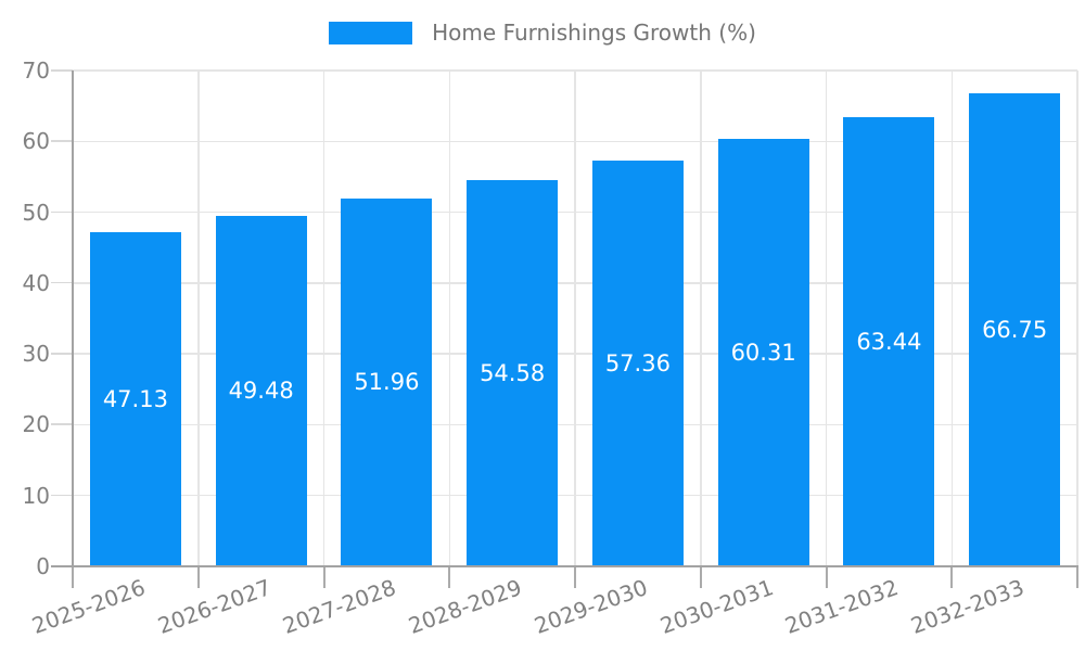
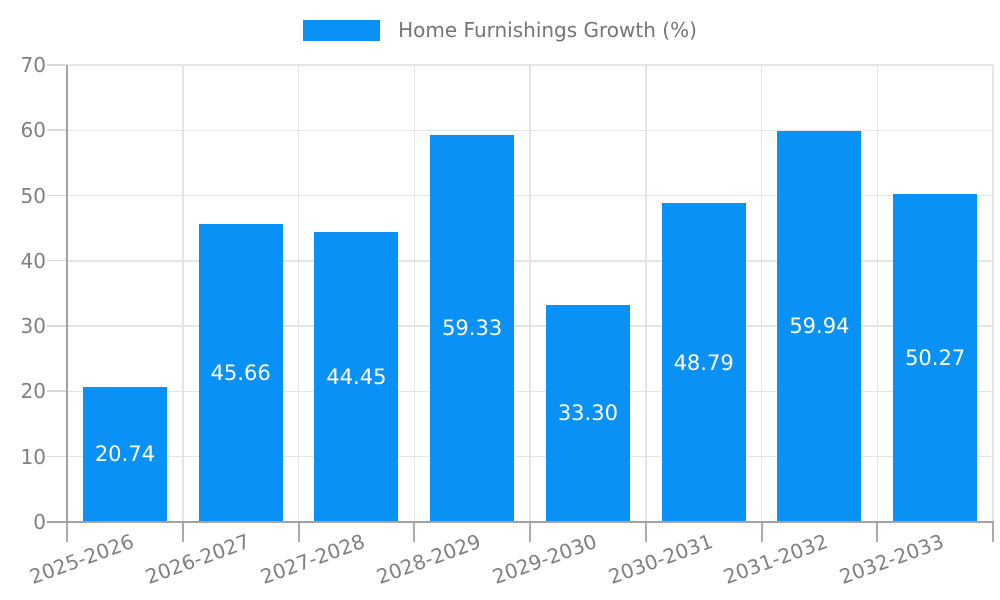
2025-2026: 47.13 -> 20.74
2026-2027: 49.48 -> 45.66
2027-2028: 51.96 -> 44.45
2028-2029: 54.58 -> 59.33
2029-2030: 57.36 -> 33.30
2030-2031: 60.31 -> 48.79
2031-2032: 63.44 -> 59.94
2032-2033: 66.75 -> 50.27
